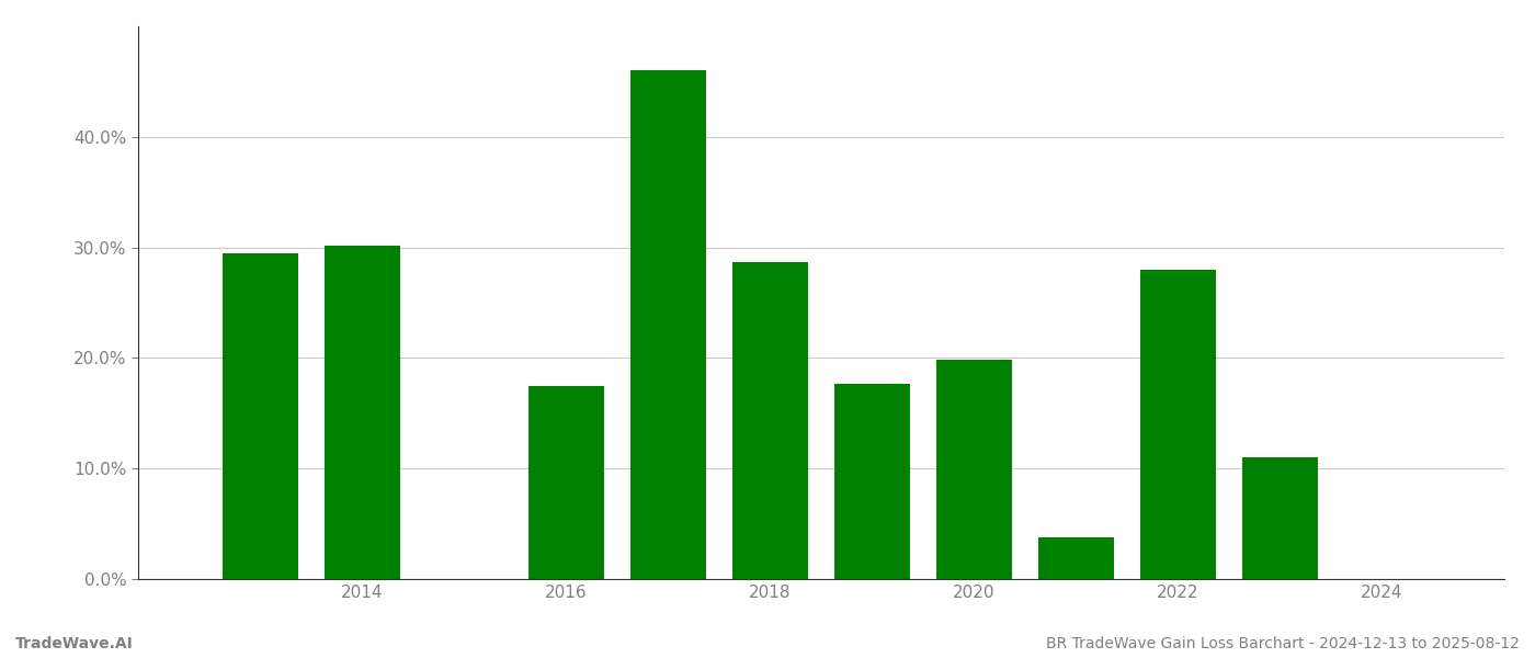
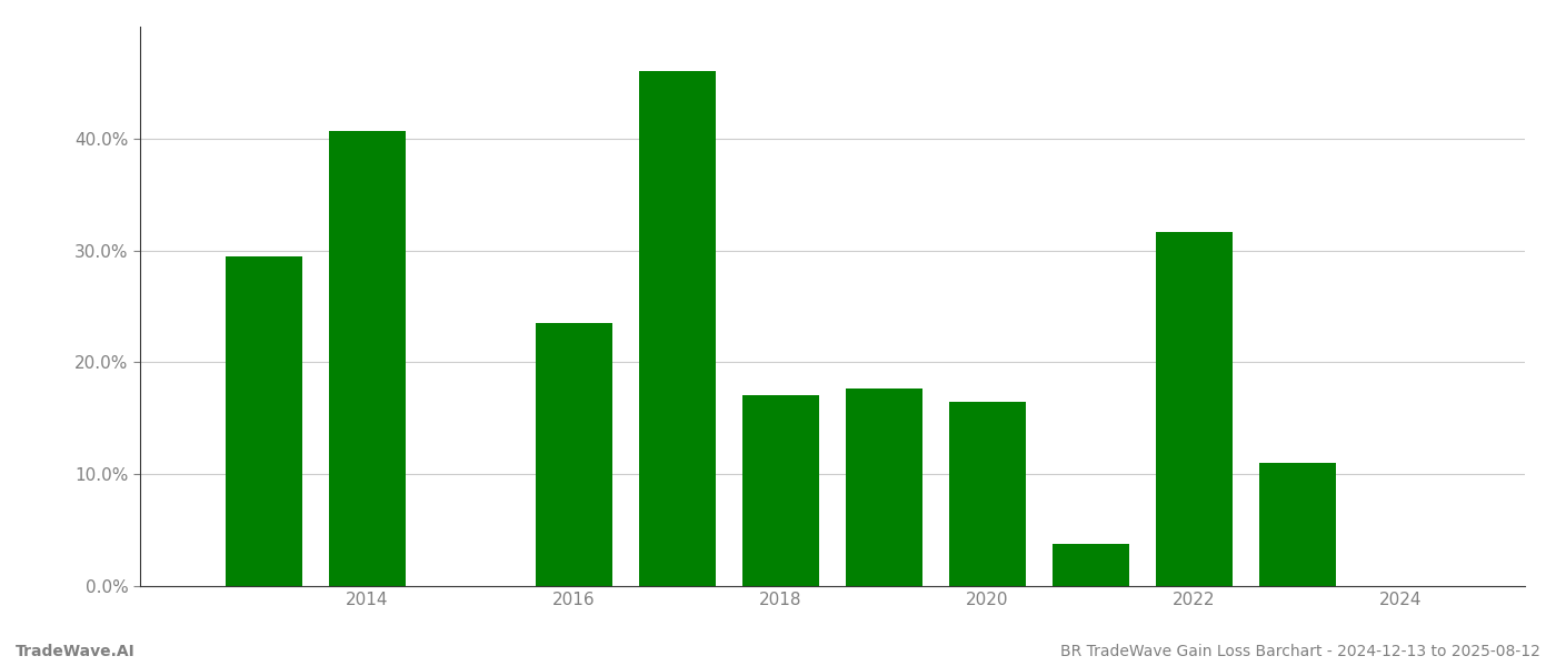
2014: 30.2% -> 40.7%
2016: 17.5% -> 23.5%
2018: 28.7% -> 17.1%
2020: 19.8% -> 16.5%
2022: 28.0% -> 31.6%
